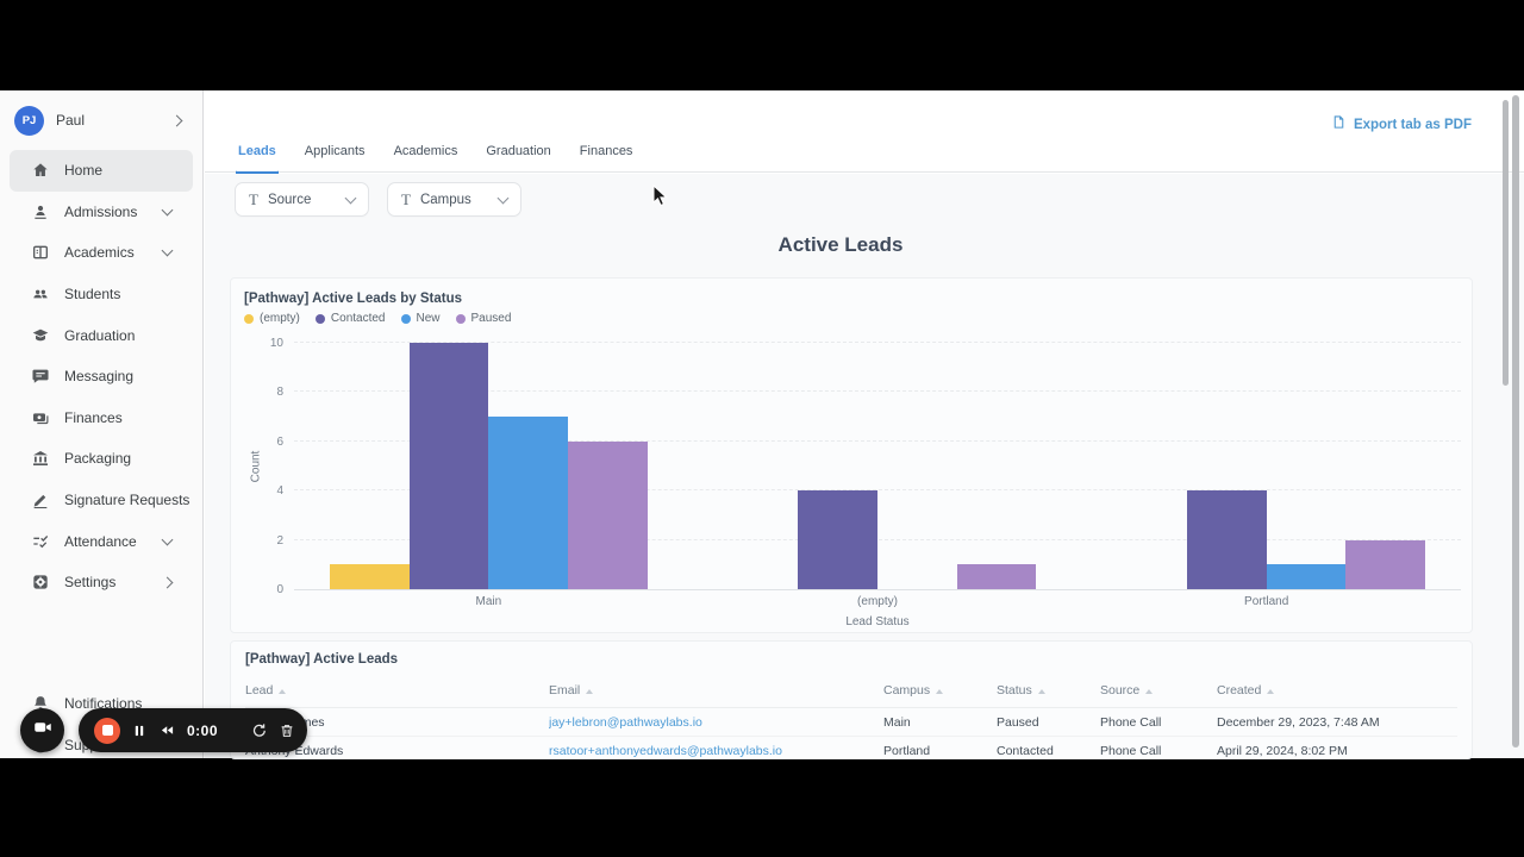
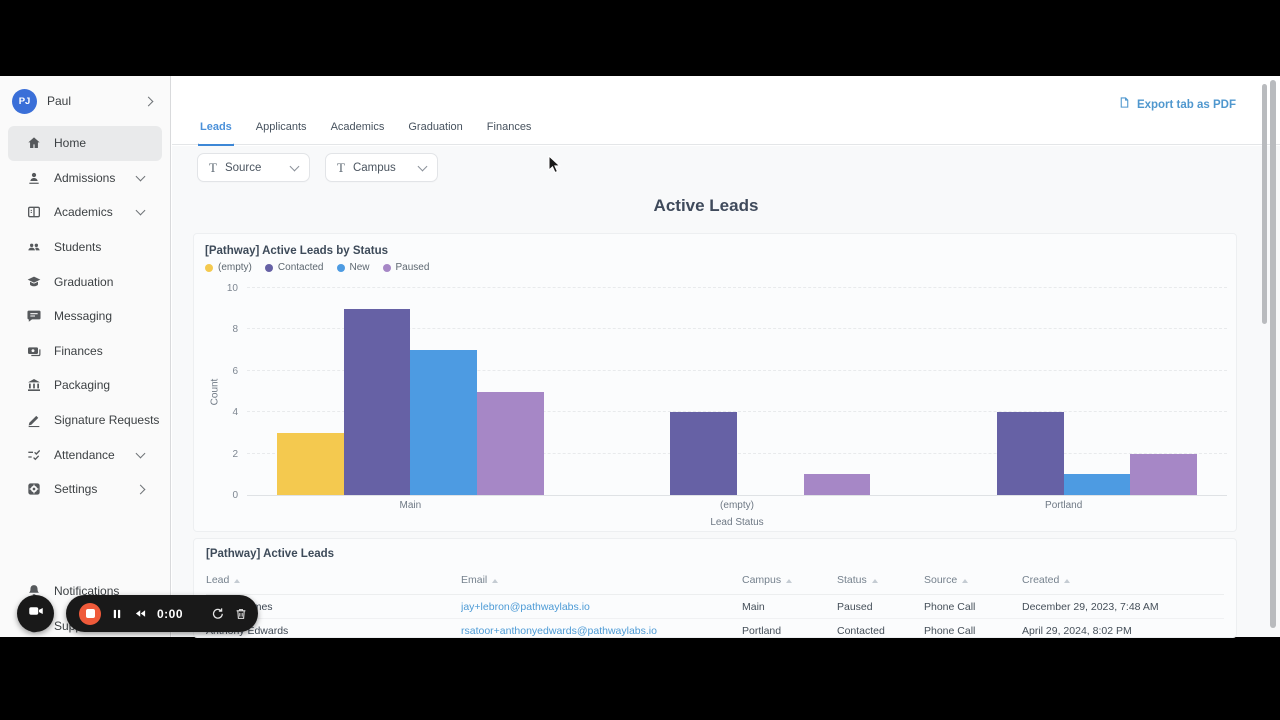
(empty)/Main: 1 -> 3
Contacted/Main: 10 -> 9
Paused/Main: 6 -> 5
